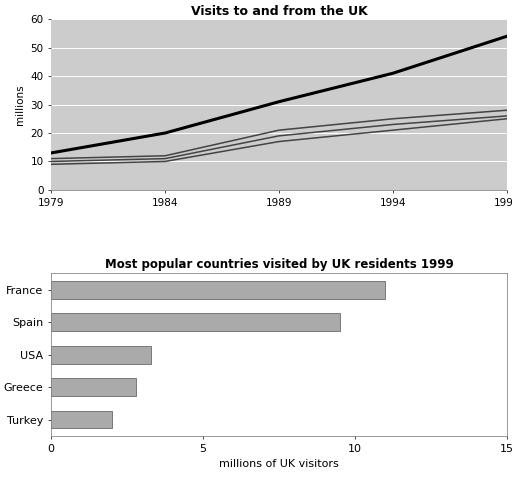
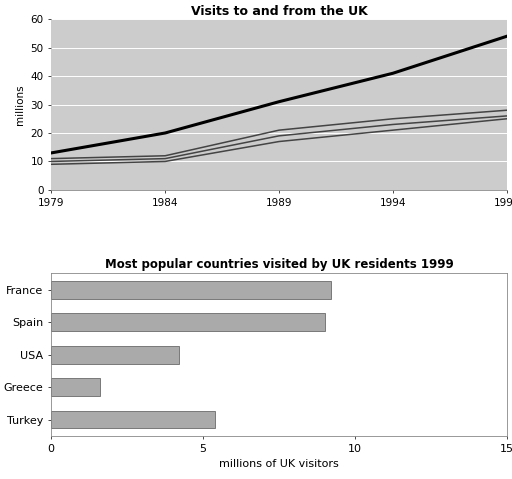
Most popular countries visited by UK residents 1999/France: 11.0 -> 9.2
Most popular countries visited by UK residents 1999/Spain: 9.5 -> 9.0
Most popular countries visited by UK residents 1999/USA: 3.3 -> 4.2
Most popular countries visited by UK residents 1999/Greece: 2.8 -> 1.6
Most popular countries visited by UK residents 1999/Turkey: 2.0 -> 5.4
